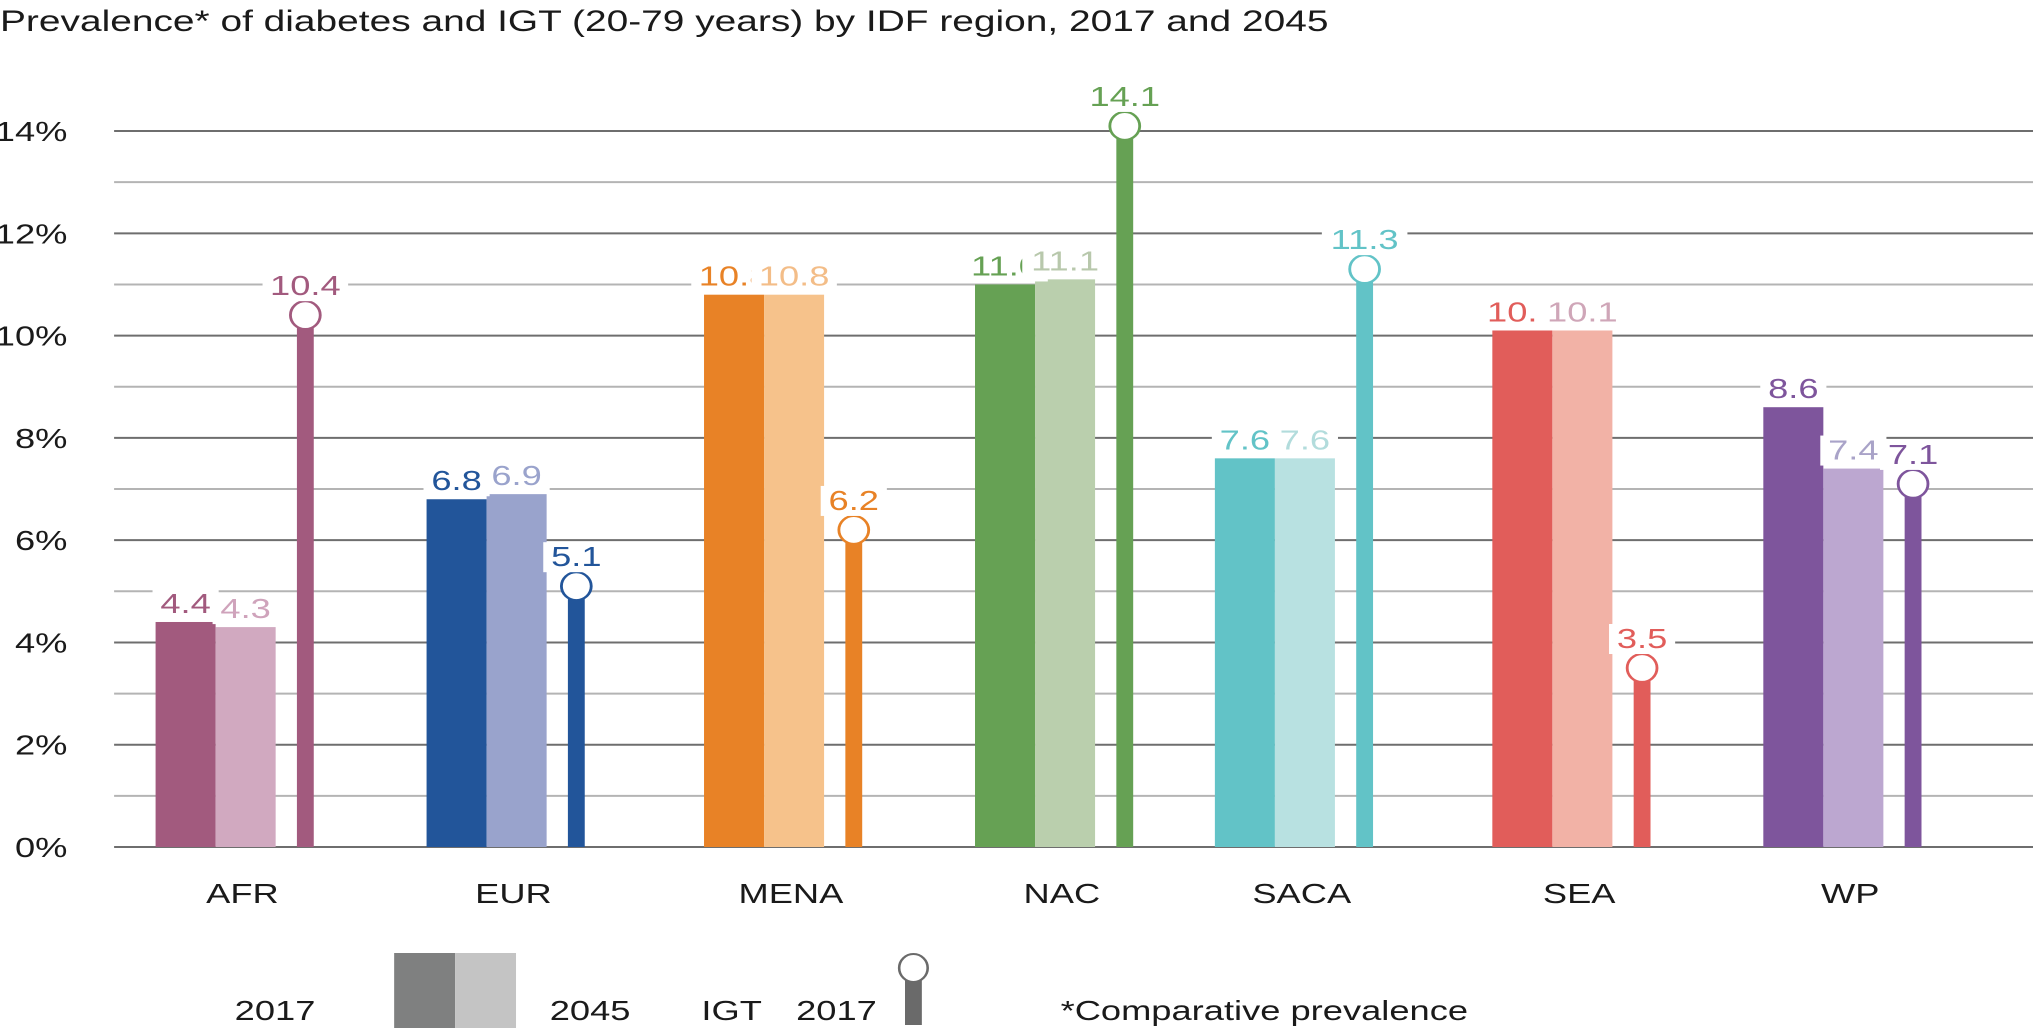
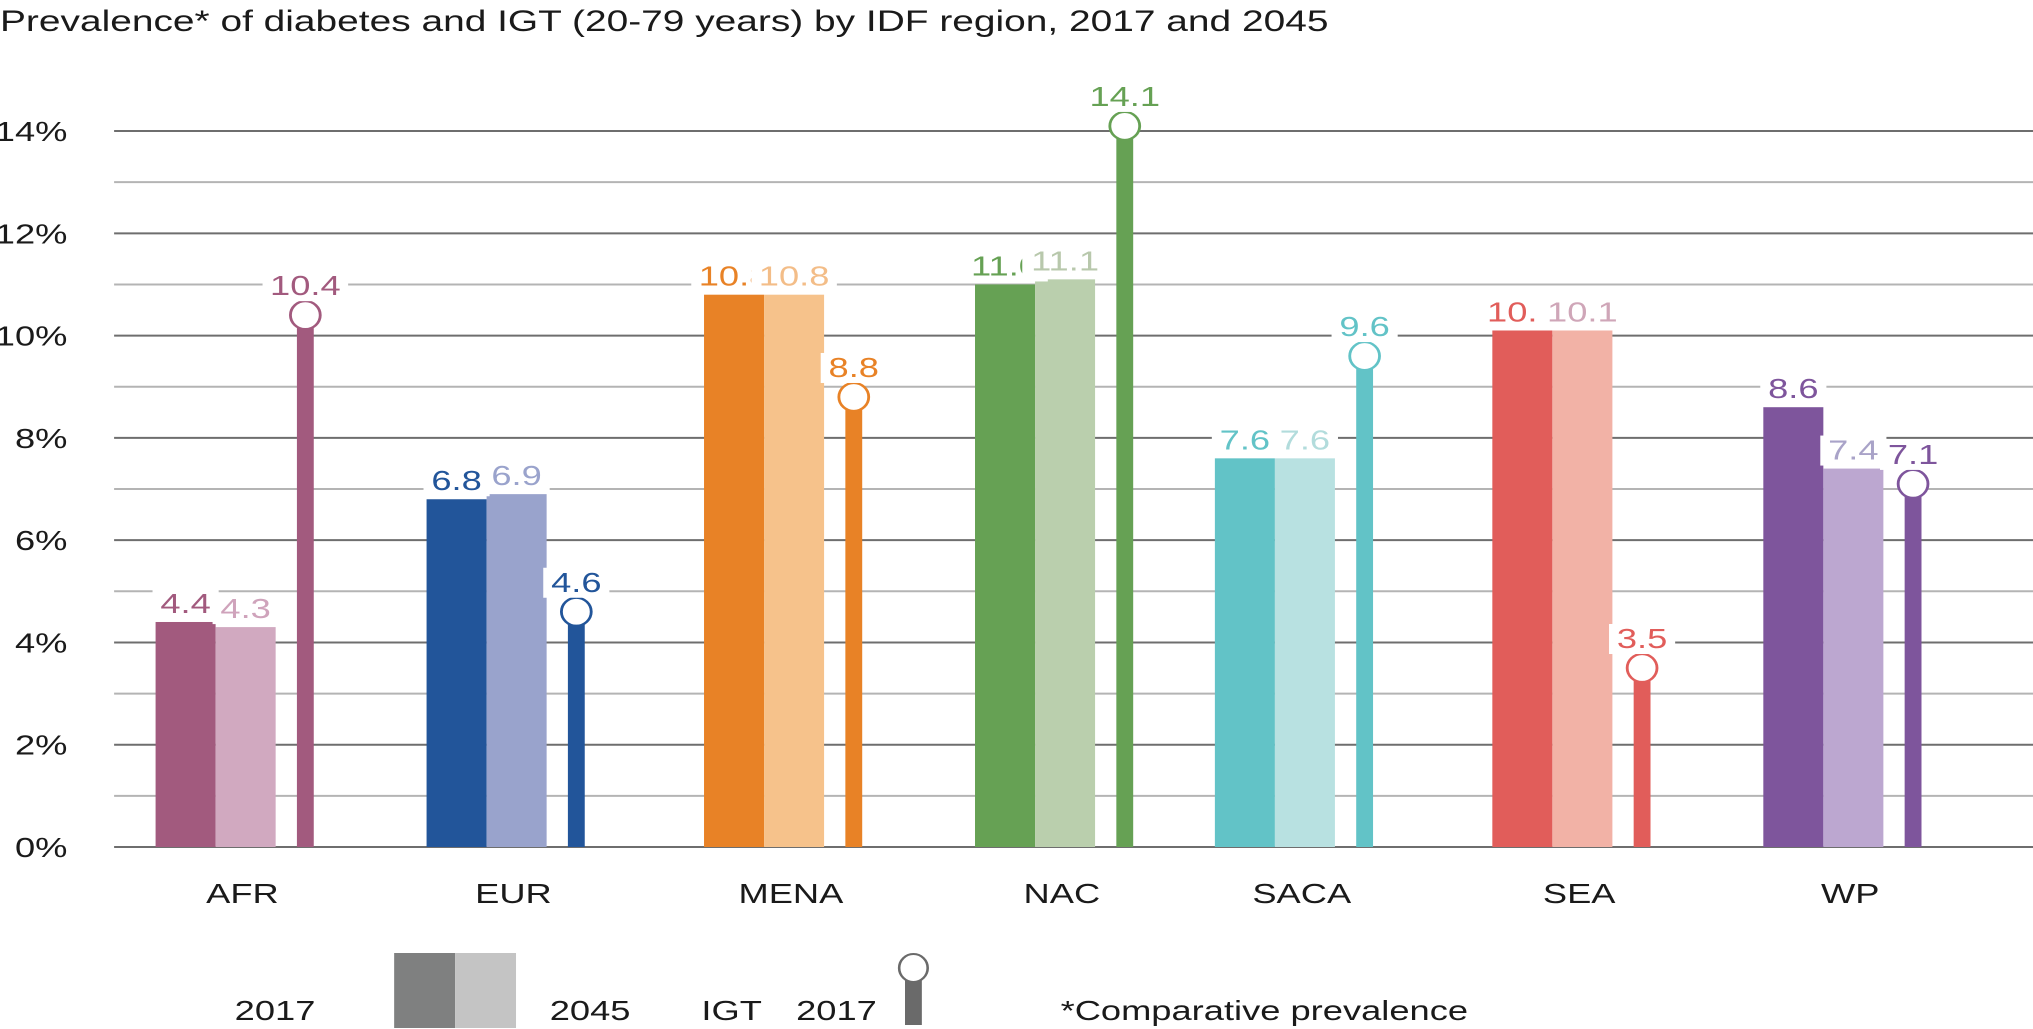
IGT 2017/EUR: 5.1 -> 4.6
IGT 2017/MENA: 6.2 -> 8.8
IGT 2017/SACA: 11.3 -> 9.6
